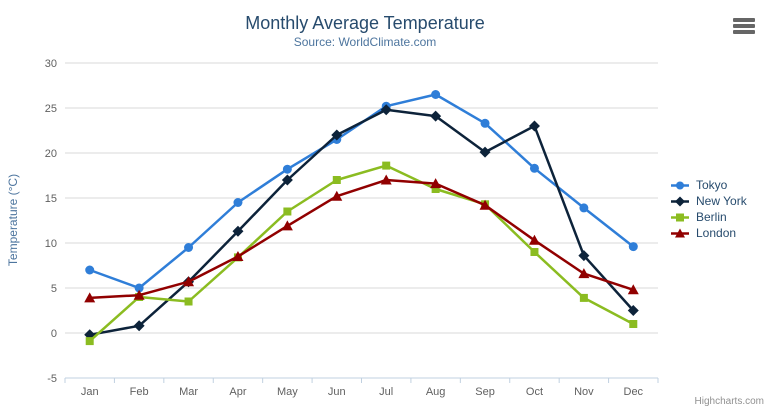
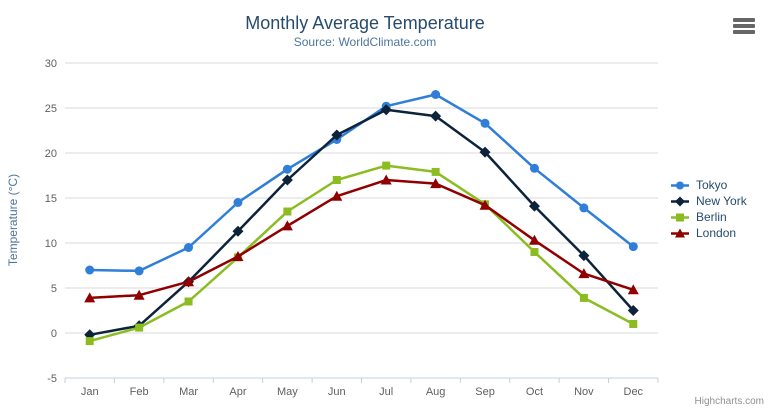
Tokyo/Feb: 5 -> 7
Berlin/Feb: 4 -> 1
Berlin/Aug: 16 -> 18
New York/Oct: 23 -> 14
